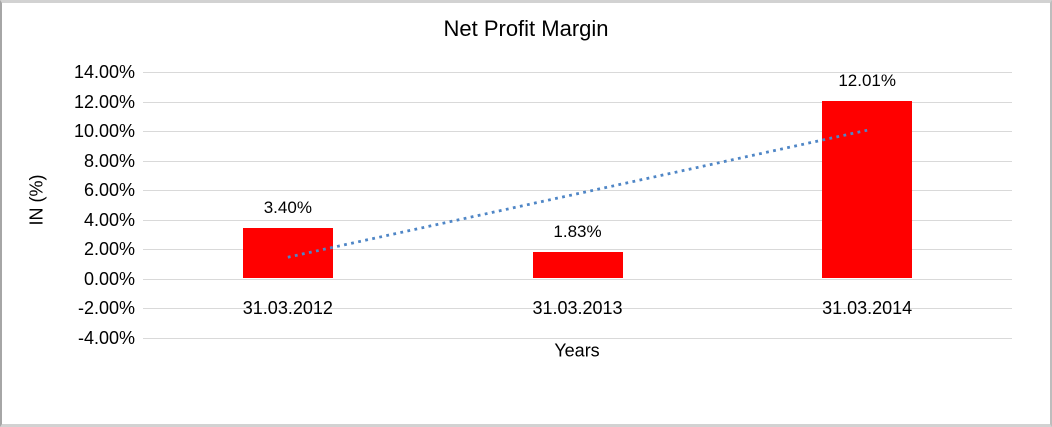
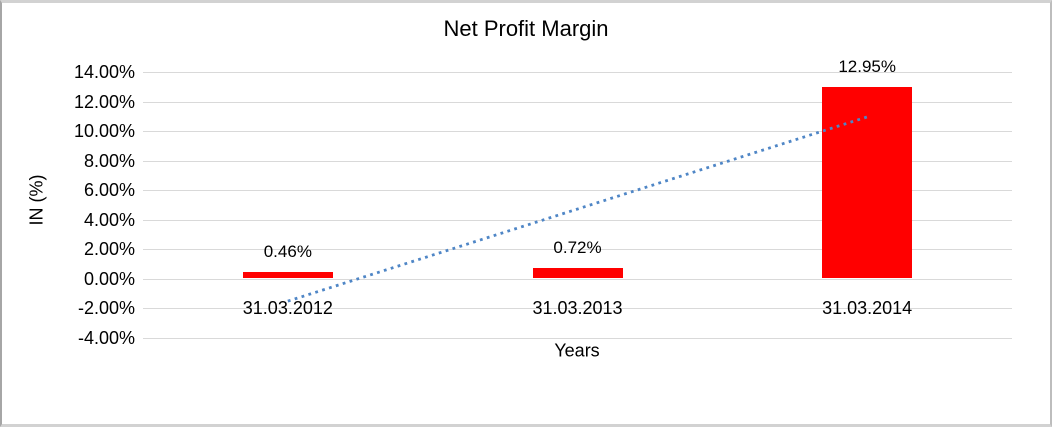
31.03.2012: 3.40% -> 0.46%
31.03.2013: 1.83% -> 0.72%
31.03.2014: 12.01% -> 12.95%
